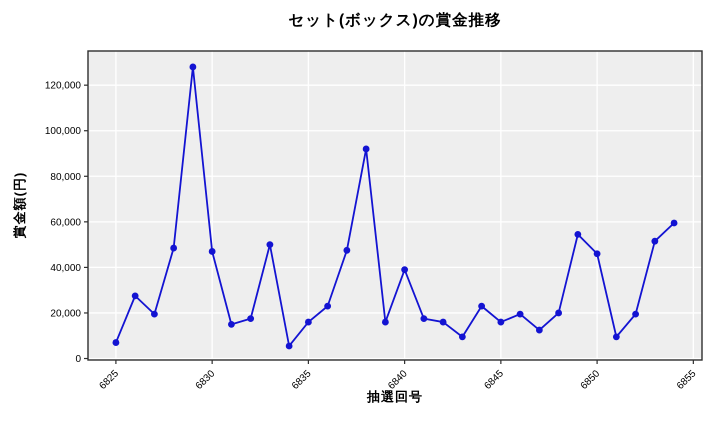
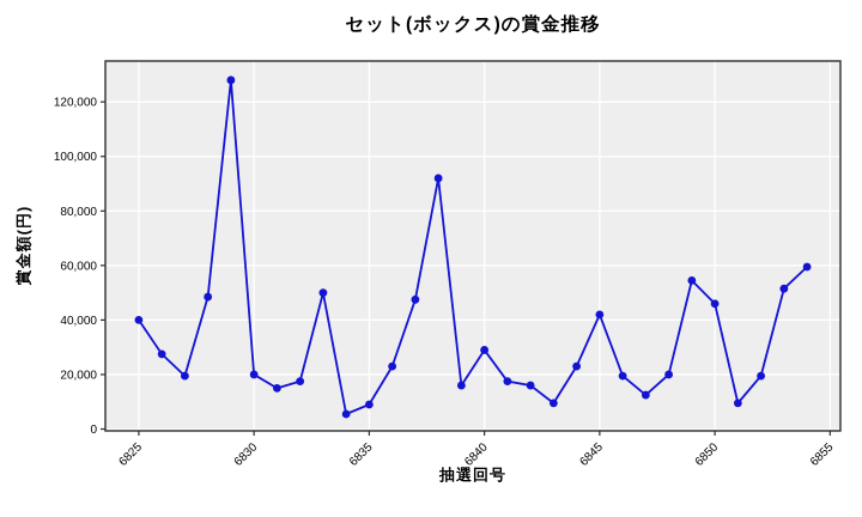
6825: 7000 -> 40000
6830: 47000 -> 20000
6835: 16000 -> 9000
6840: 39000 -> 29000
6845: 16000 -> 42000
